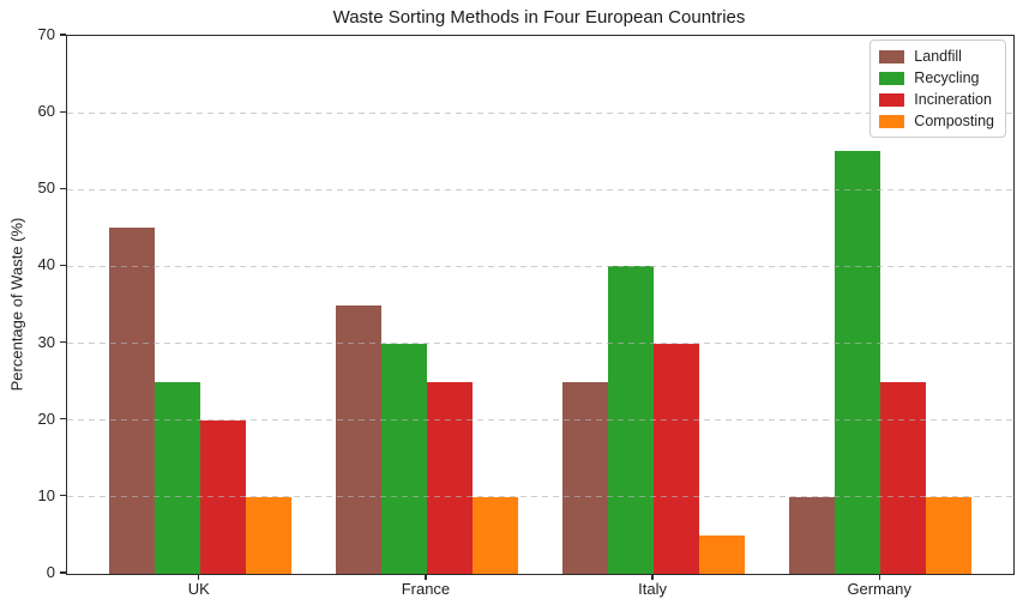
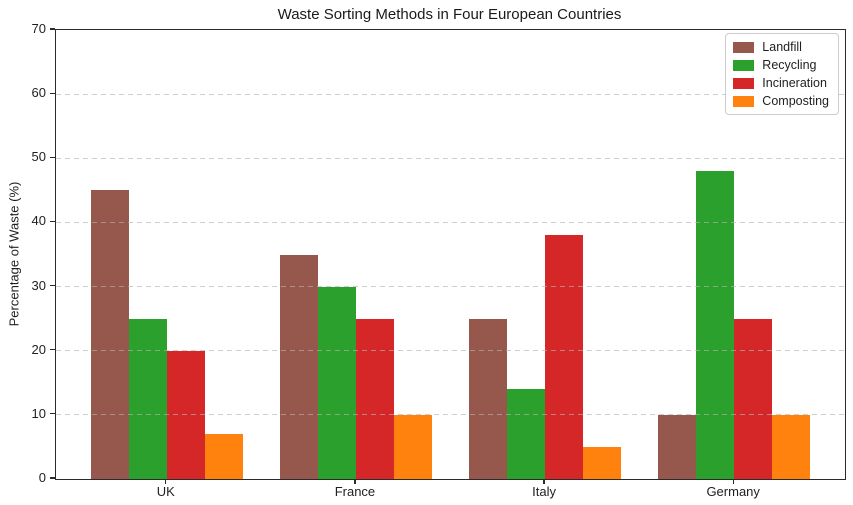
Composting/UK: 10 -> 7
Recycling/Italy: 40 -> 14
Incineration/Italy: 30 -> 38
Recycling/Germany: 55 -> 48
